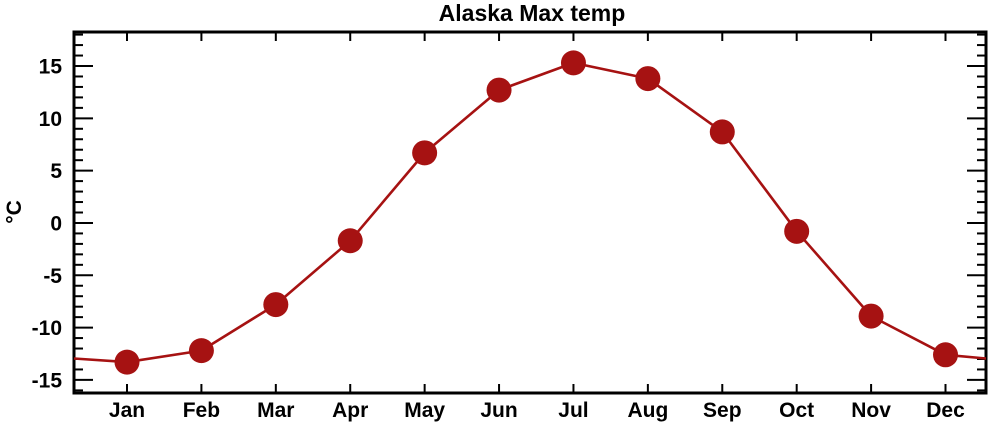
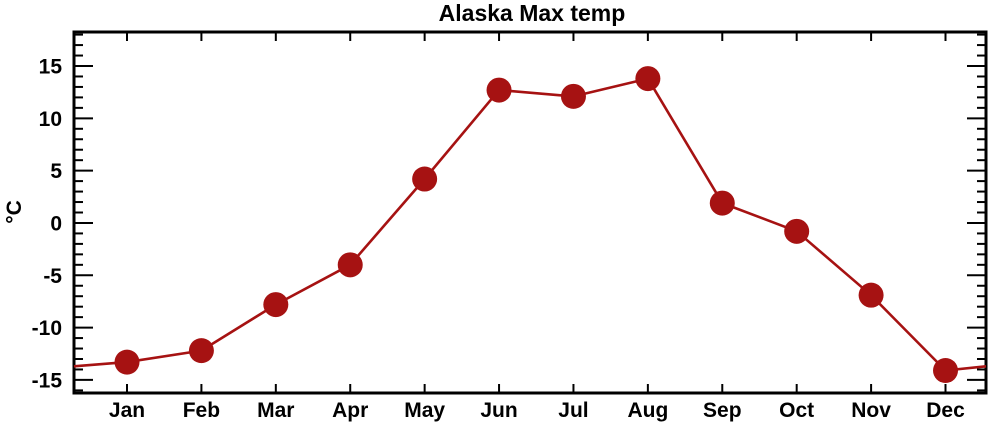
Apr: -1.7 -> -4.0
May: 6.7 -> 4.2
Jul: 15.3 -> 12.1
Sep: 8.7 -> 1.9
Nov: -8.9 -> -6.9
Dec: -12.6 -> -14.1
